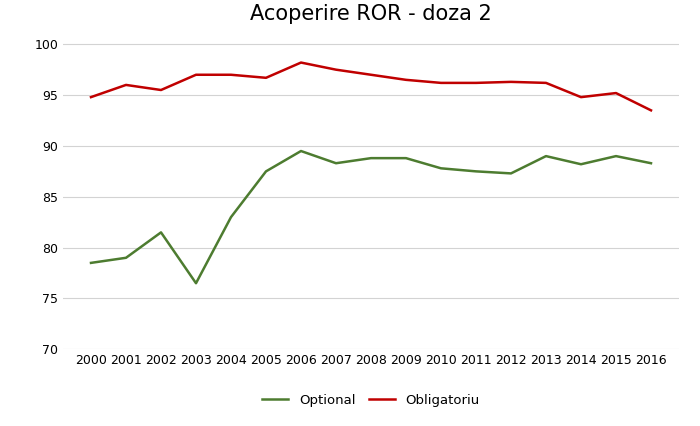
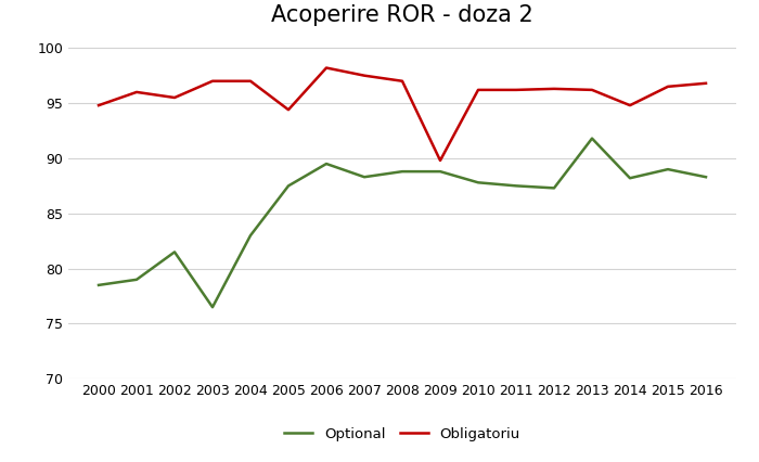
Obligatoriu/2005: 96.7 -> 94.4
Obligatoriu/2009: 96.5 -> 89.8
Optional/2013: 89.0 -> 91.8
Obligatoriu/2015: 95.2 -> 96.5
Obligatoriu/2016: 93.5 -> 96.8
